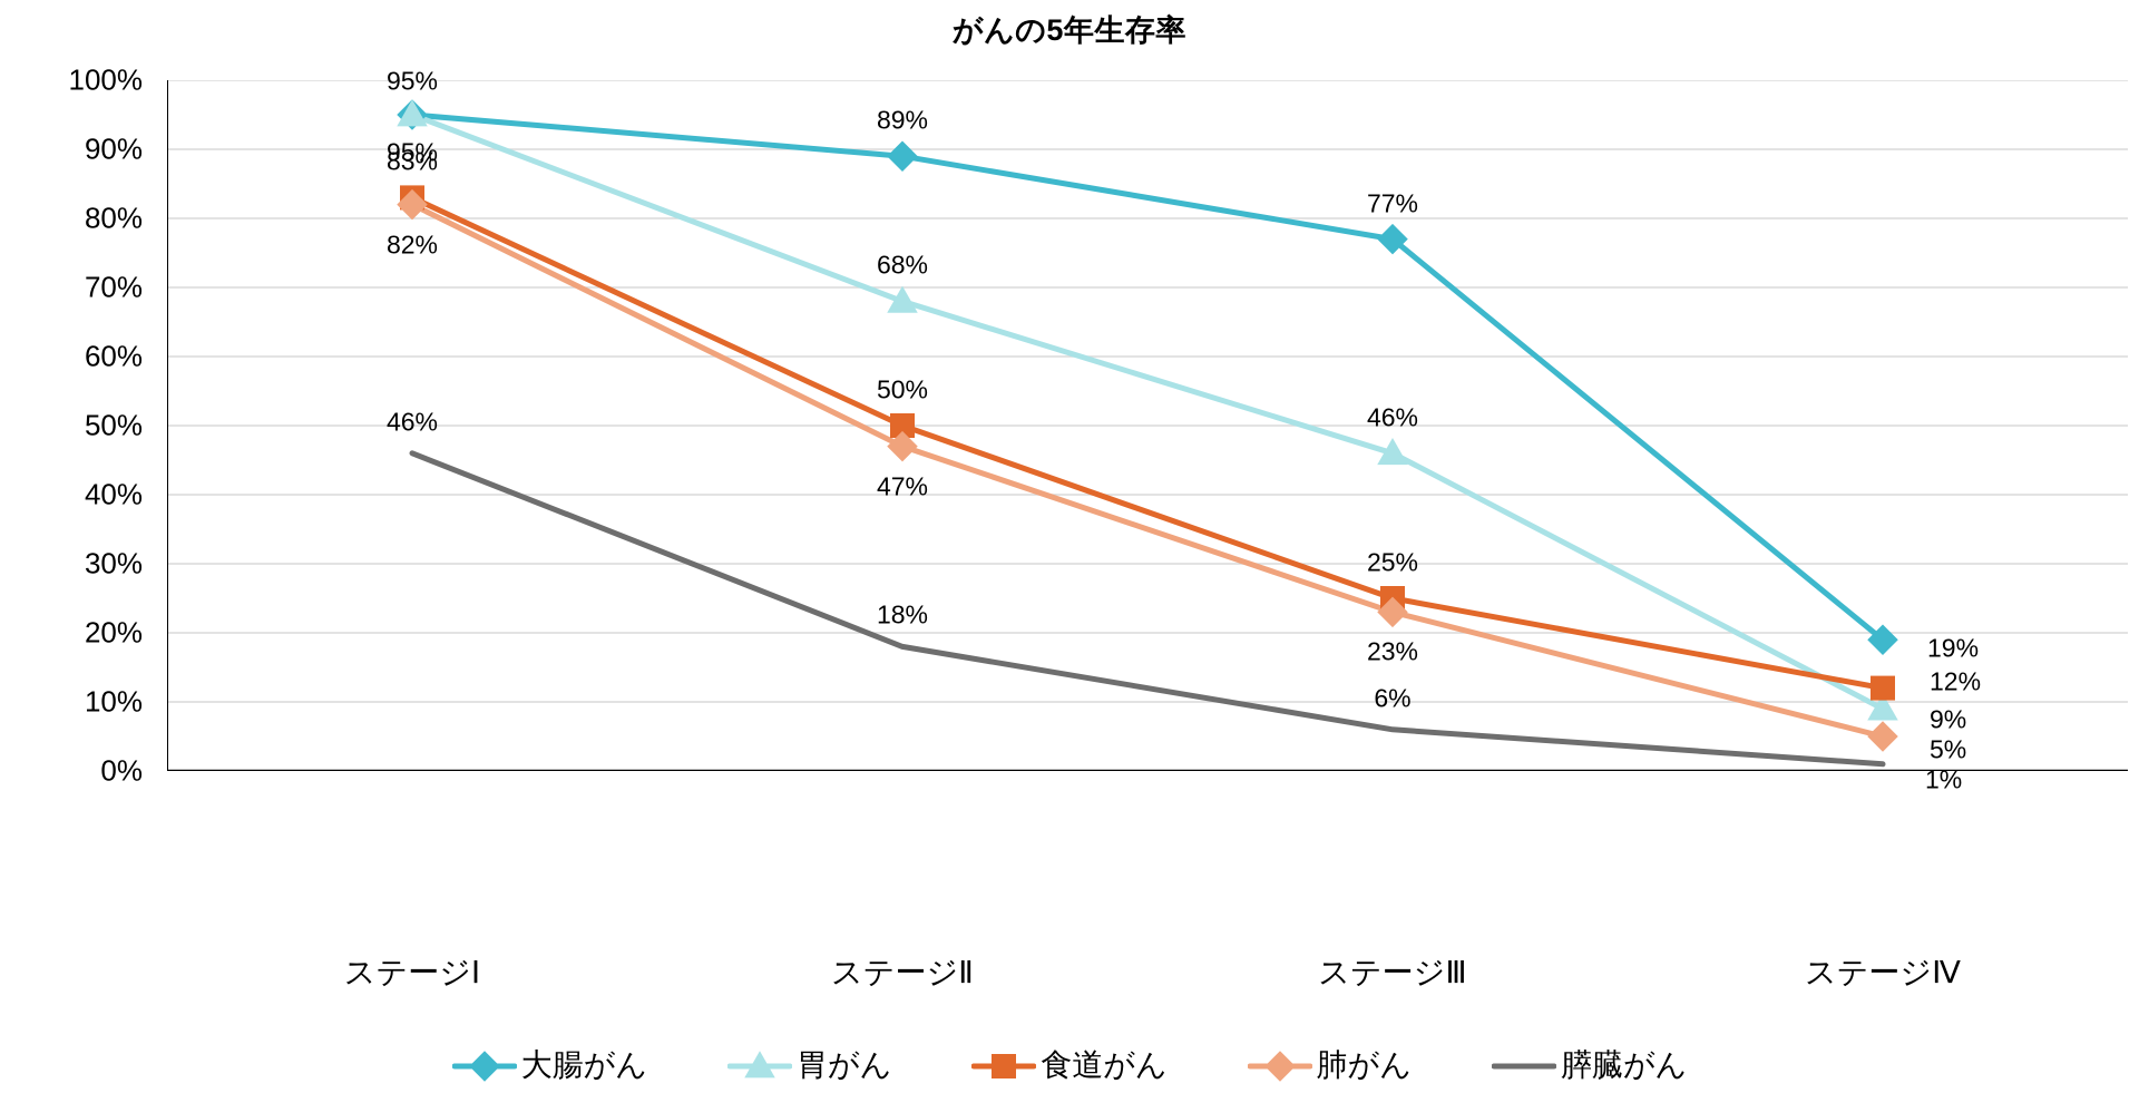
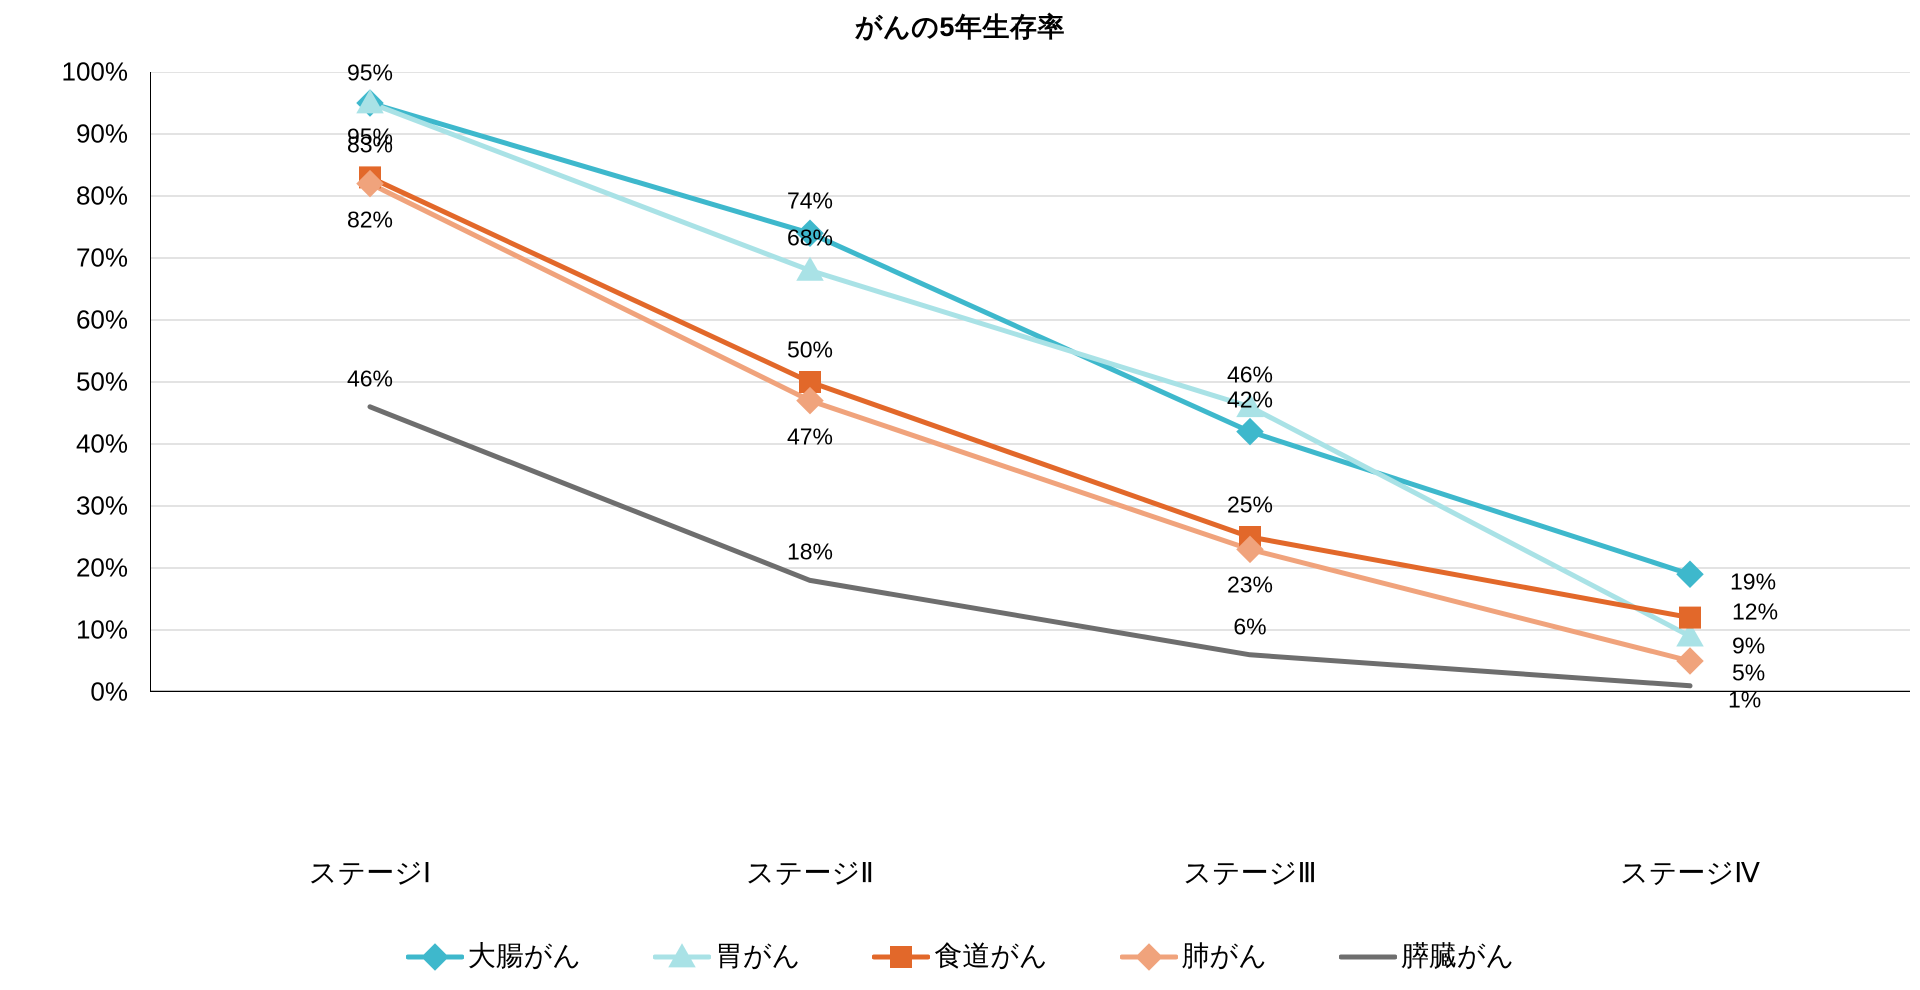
大腸がん/ステージⅡ: 89% -> 74%
大腸がん/ステージⅢ: 77% -> 42%
